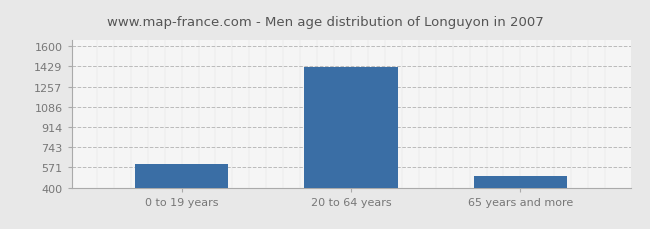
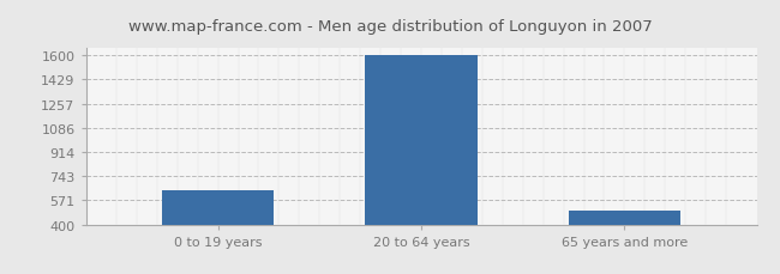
0 to 19 years: 600 -> 640
20 to 64 years: 1420 -> 1600
